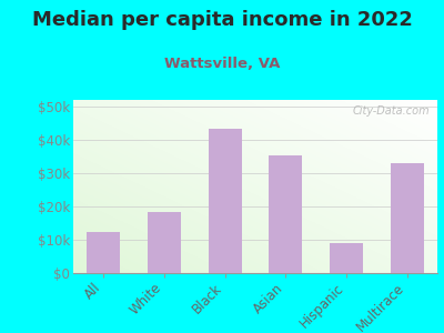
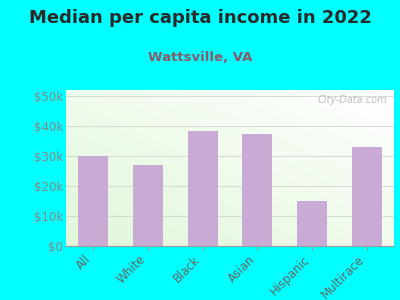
All: $12.5k -> $30.0k
White: $18.5k -> $27.0k
Black: $43.5k -> $38.5k
Asian: $35.5k -> $37.5k
Hispanic: $9.0k -> $15.0k
